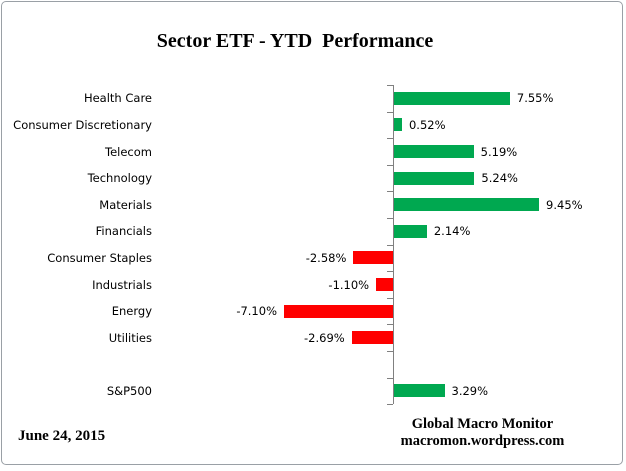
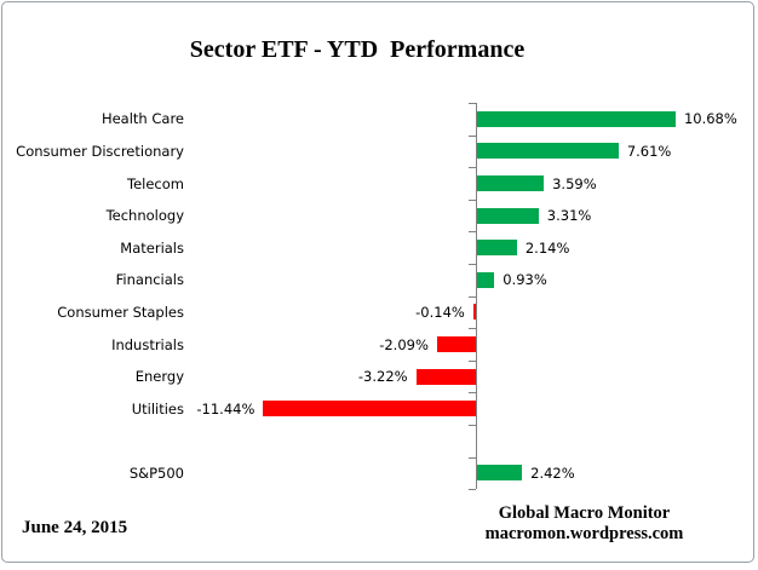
Health Care: 7.55% -> 10.68%
Consumer Discretionary: 0.52% -> 7.61%
Telecom: 5.19% -> 3.59%
Technology: 5.24% -> 3.31%
Materials: 9.45% -> 2.14%
Financials: 2.14% -> 0.93%
Consumer Staples: -2.58% -> -0.14%
Industrials: -1.10% -> -2.09%
Energy: -7.10% -> -3.22%
Utilities: -2.69% -> -11.44%
S&P500: 3.29% -> 2.42%
